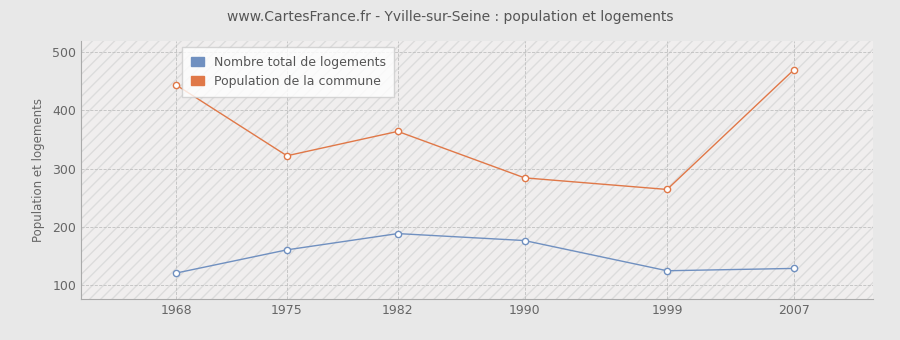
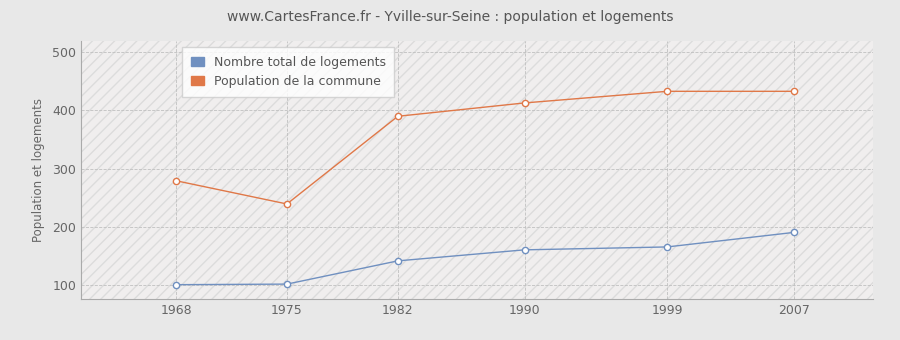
Nombre total de logements/1968: 120 -> 100
Population de la commune/1968: 444 -> 279
Nombre total de logements/1975: 160 -> 101
Population de la commune/1975: 322 -> 239
Nombre total de logements/1982: 188 -> 141
Population de la commune/1982: 364 -> 390
Nombre total de logements/1990: 176 -> 160
Population de la commune/1990: 284 -> 413
Nombre total de logements/1999: 124 -> 165
Population de la commune/1999: 264 -> 433
Nombre total de logements/2007: 128 -> 190
Population de la commune/2007: 470 -> 433
